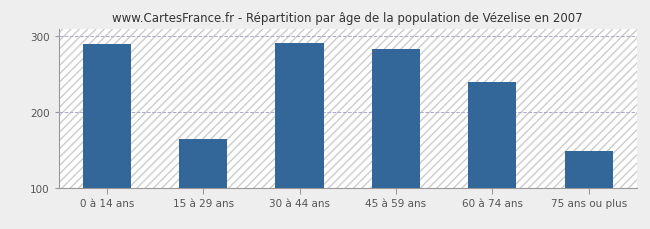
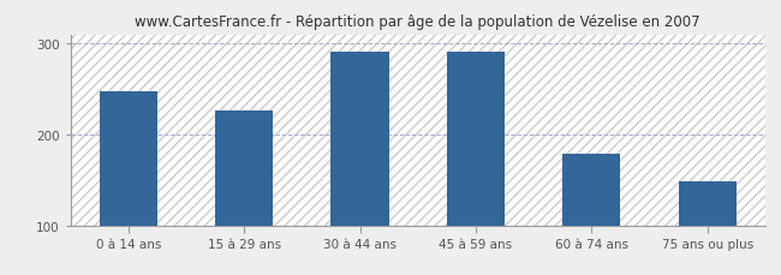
0 à 14 ans: 290 -> 248
15 à 29 ans: 164 -> 227
45 à 59 ans: 284 -> 292
60 à 74 ans: 240 -> 179
